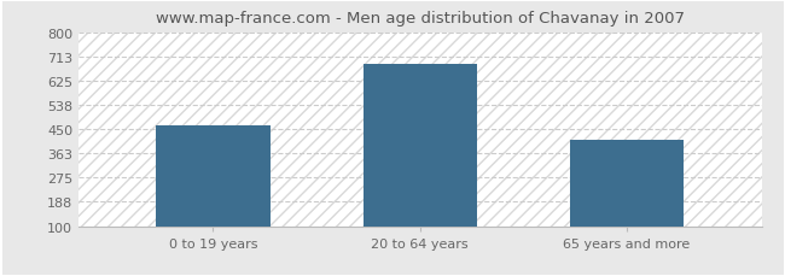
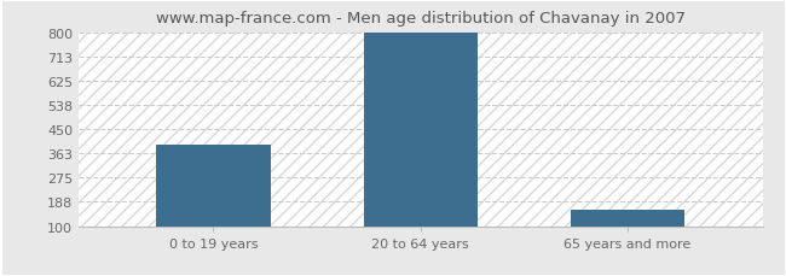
0 to 19 years: 465 -> 394
20 to 64 years: 685 -> 800
65 years and more: 410 -> 157
